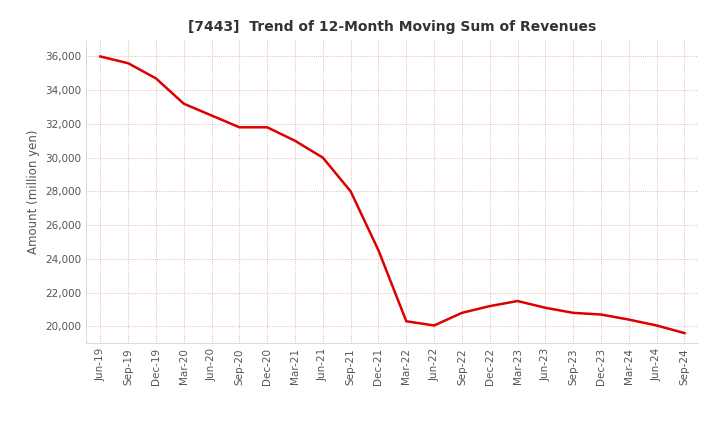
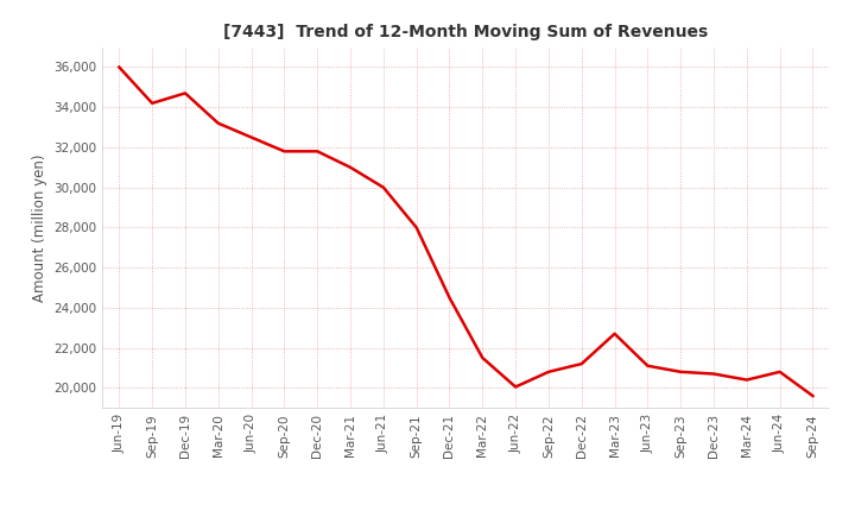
Sep-19: 35,600 -> 34,200
Mar-22: 20,300 -> 21,500
Mar-23: 21,500 -> 22,700
Jun-24: 20,000 -> 20,800
